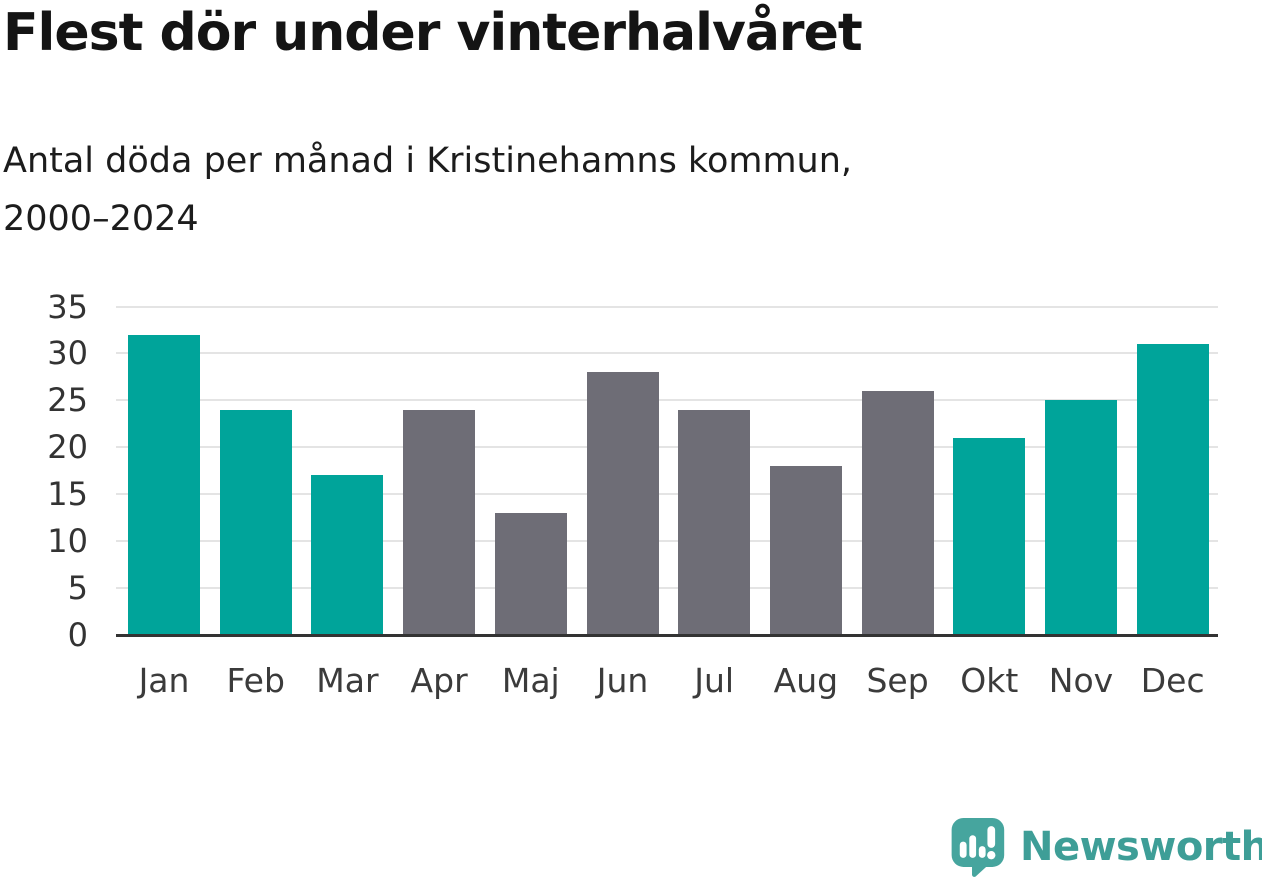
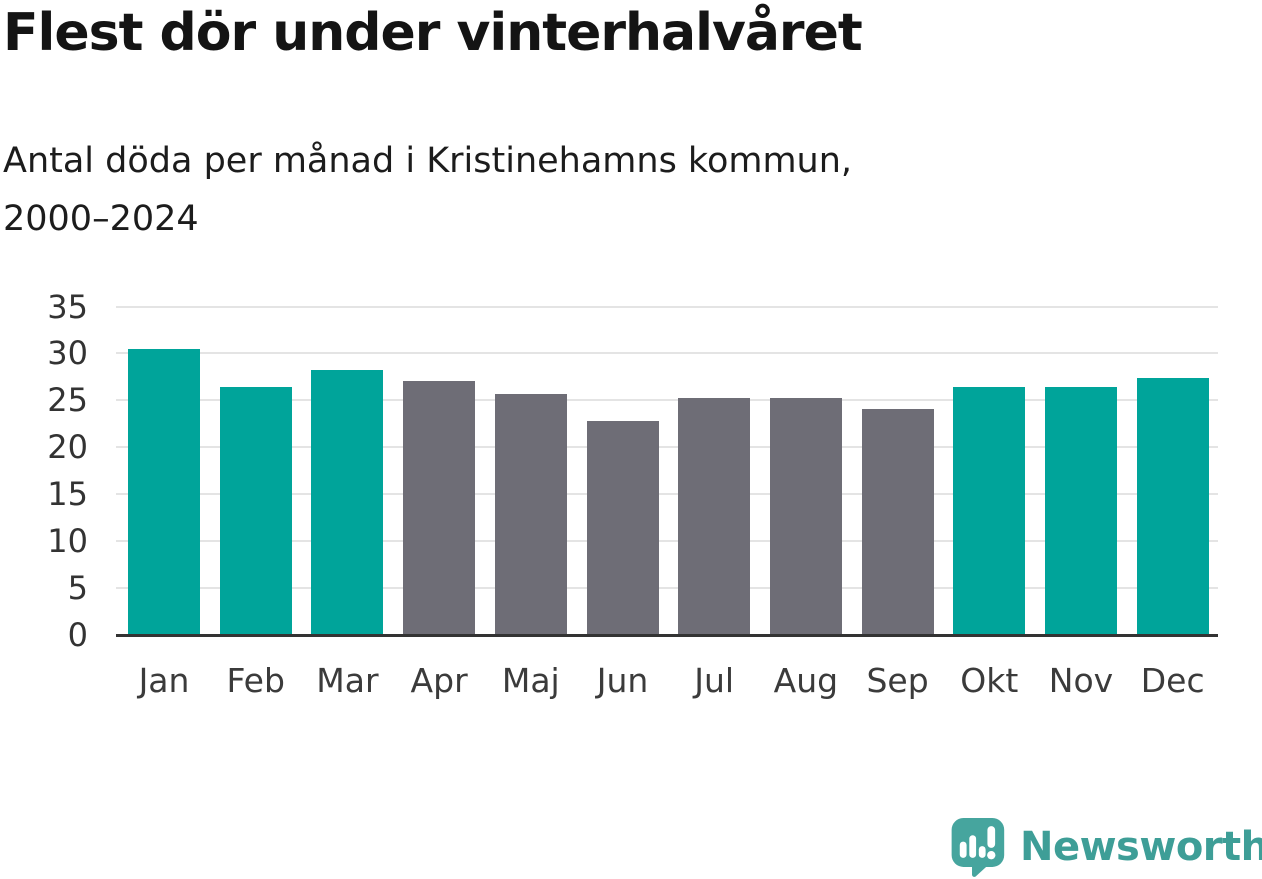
Jan: 32 -> 30
Feb: 24 -> 26
Mar: 17 -> 28
Apr: 24 -> 27
Maj: 13 -> 26
Jun: 28 -> 23
Jul: 24 -> 25
Aug: 18 -> 25
Sep: 26 -> 24
Okt: 21 -> 26
Nov: 25 -> 26
Dec: 31 -> 27
